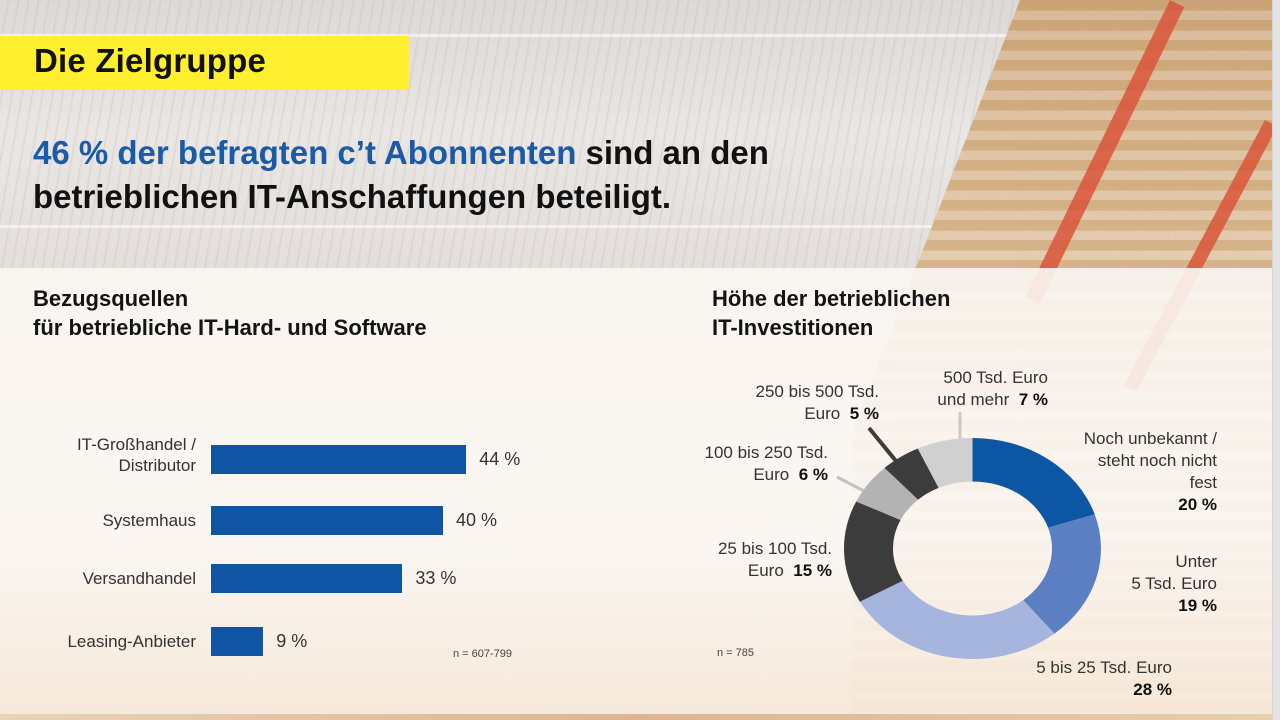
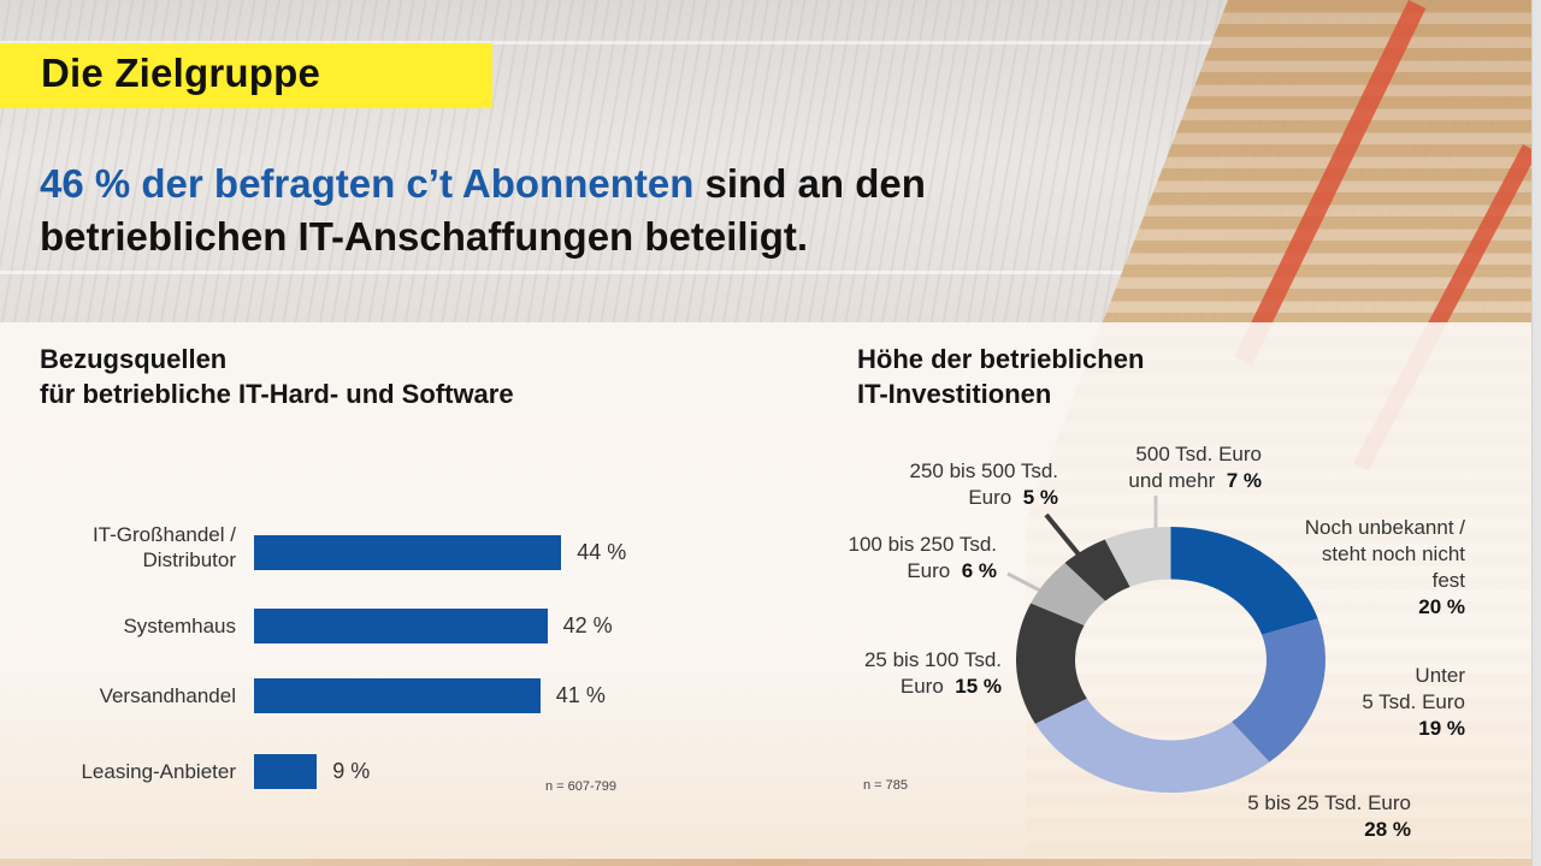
Bezugsquellen für betriebliche IT-Hard- und Software/Systemhaus: 40 -> 42
Bezugsquellen für betriebliche IT-Hard- und Software/Versandhandel: 33 -> 41
